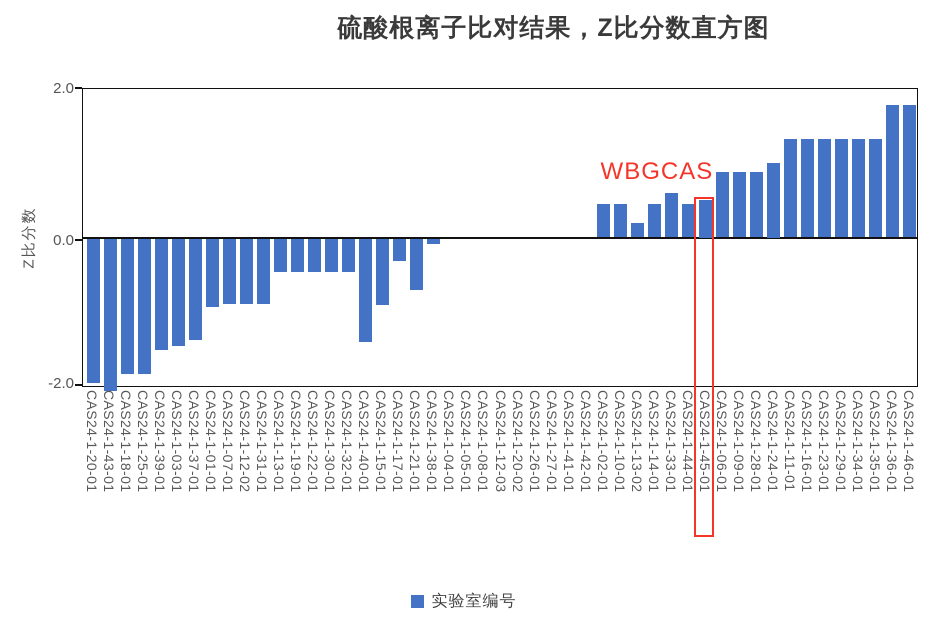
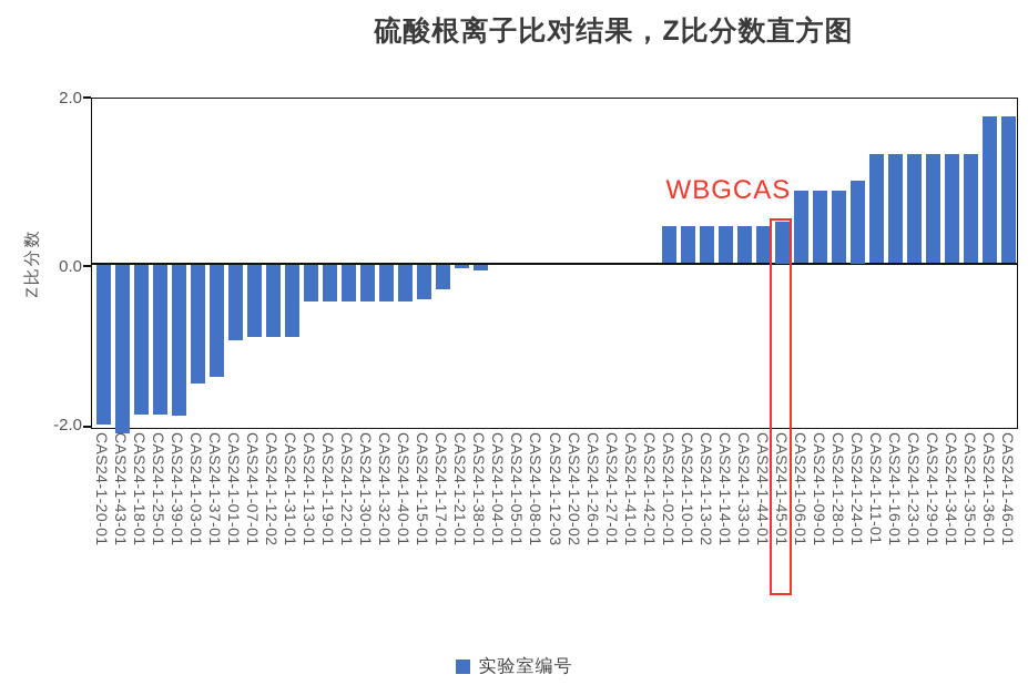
CAS24-1-39-01: -1.5 -> -1.8
CAS24-1-40-01: -1.4 -> -0.5
CAS24-1-15-01: -0.9 -> -0.4
CAS24-1-21-01: -0.7 -> -0.1
CAS24-1-13-02: 0.2 -> 0.5
CAS24-1-33-01: 0.6 -> 0.5
